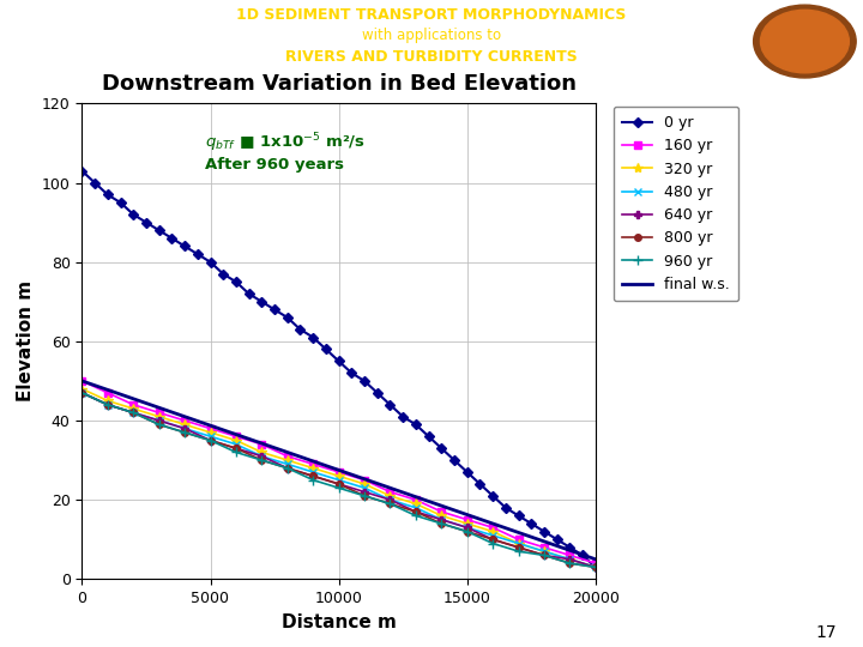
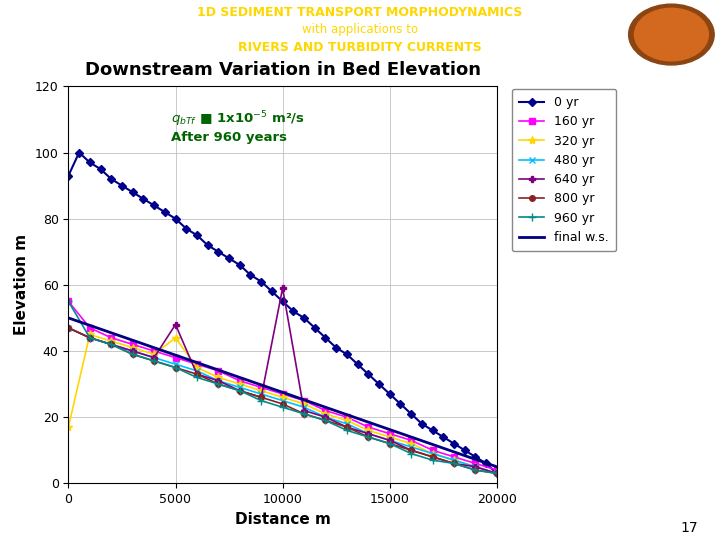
0 yr/0: 103 -> 93
160 yr/0: 50 -> 55
320 yr/0: 48 -> 17
960 yr/0: 47 -> 55
320 yr/5000: 37 -> 44
640 yr/5000: 35 -> 48
640 yr/10000: 24 -> 59
